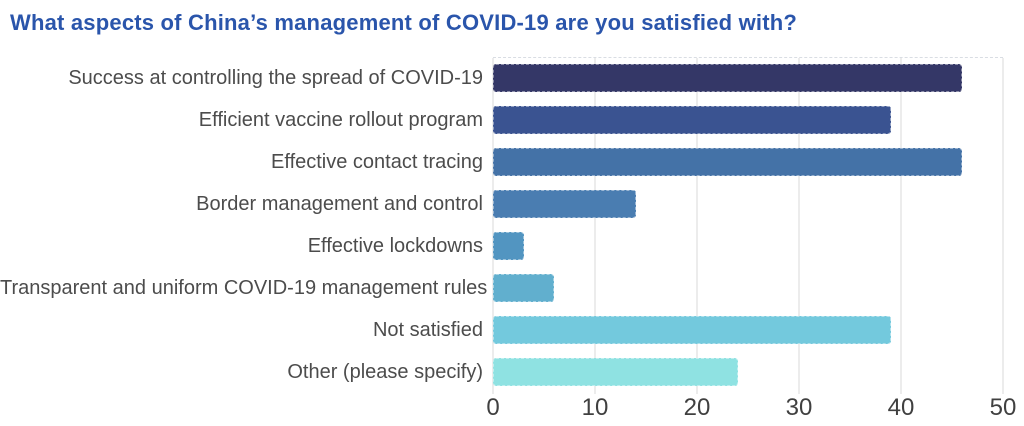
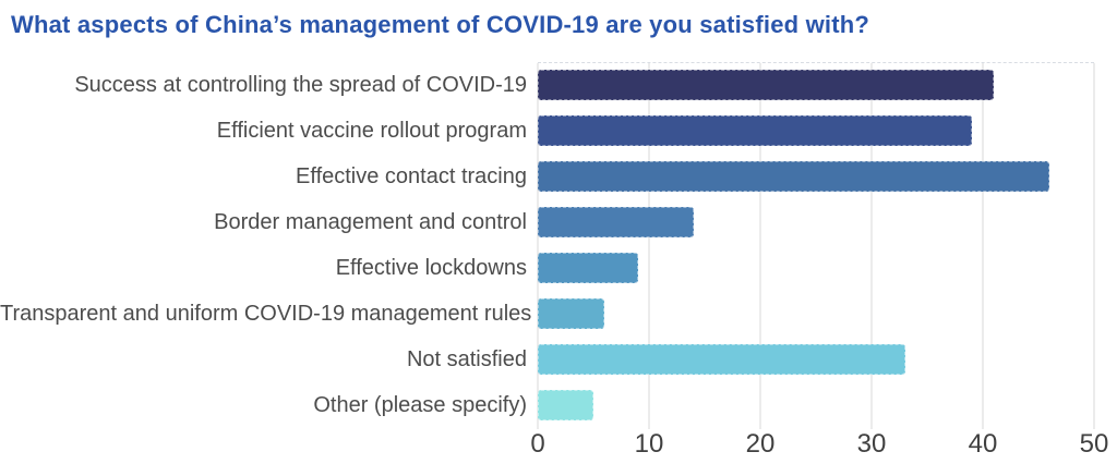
Success at controlling the spread of COVID-19: 46 -> 41
Effective lockdowns: 3 -> 9
Not satisfied: 39 -> 33
Other (please specify): 24 -> 5
